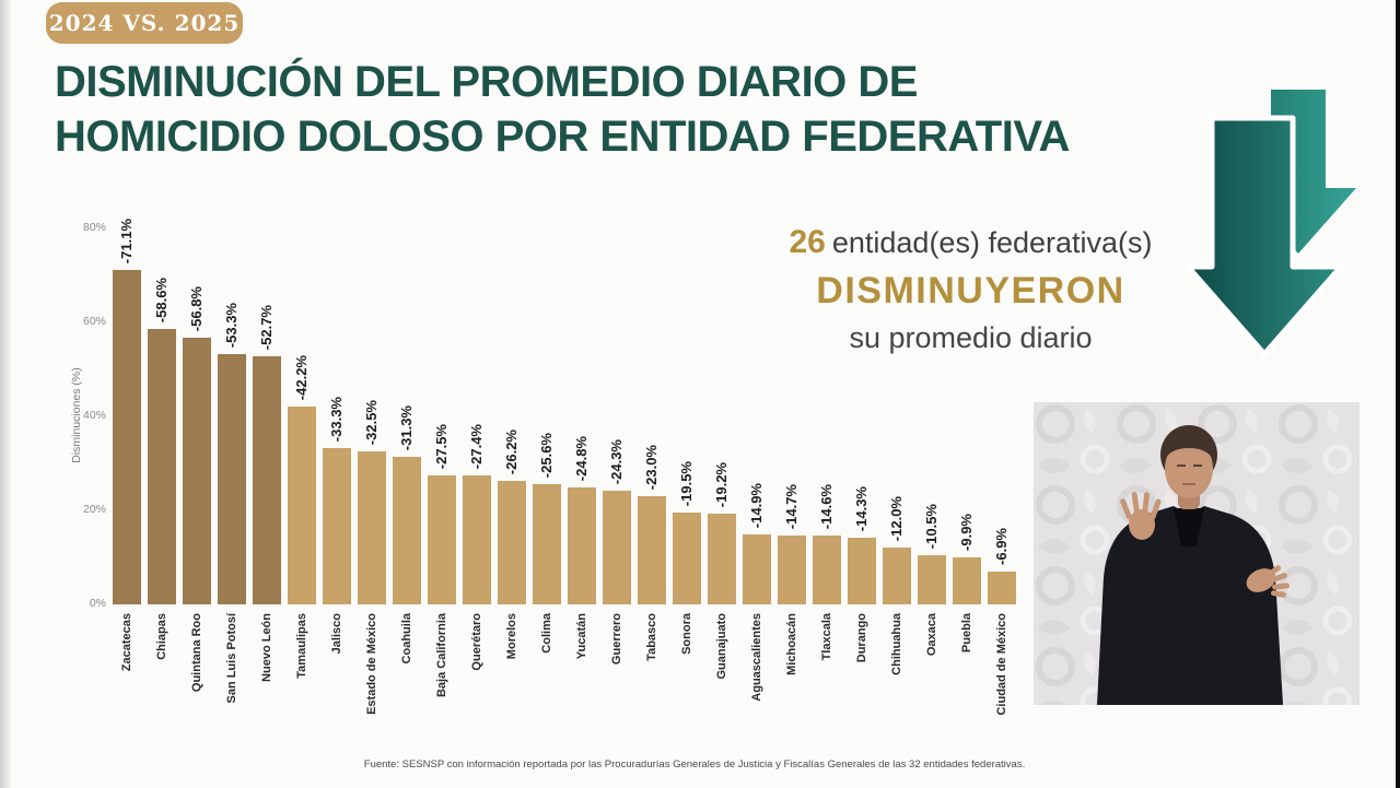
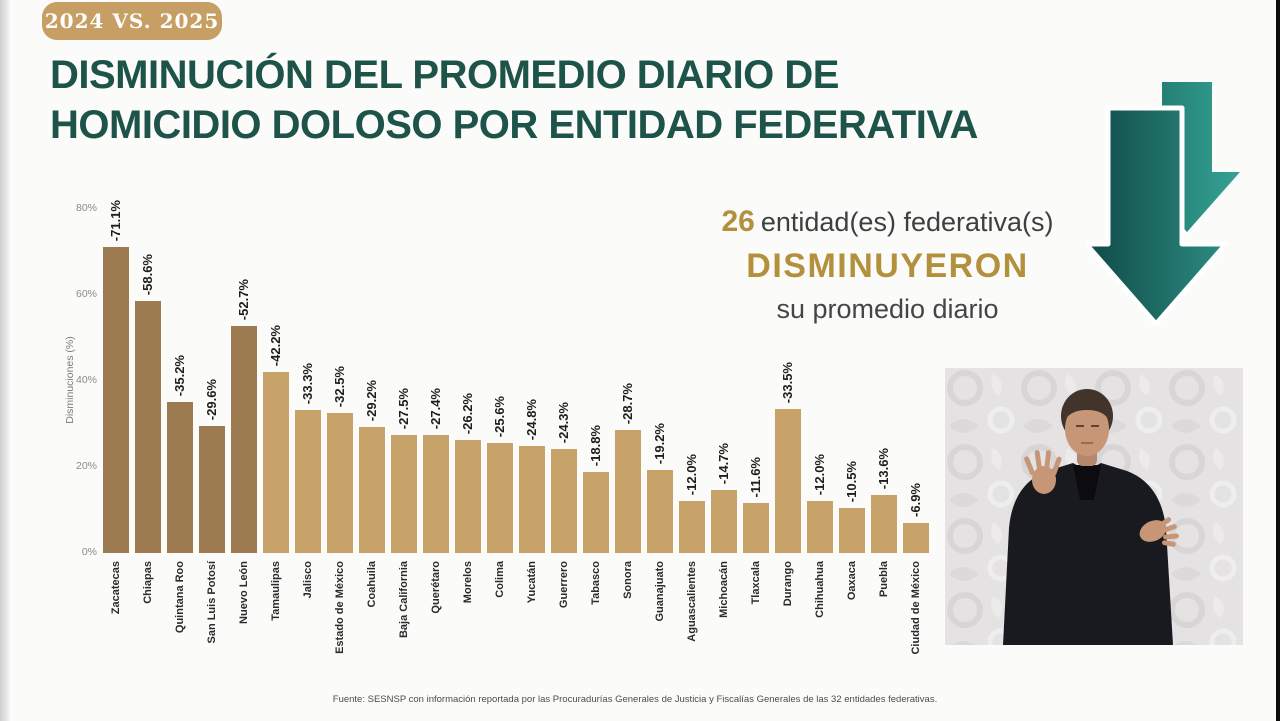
Quintana Roo: -56.8% -> -35.2%
San Luis Potosí: -53.3% -> -29.6%
Coahuila: -31.3% -> -29.2%
Tabasco: -23.0% -> -18.8%
Sonora: -19.5% -> -28.7%
Aguascalientes: -14.9% -> -12.0%
Tlaxcala: -14.6% -> -11.6%
Durango: -14.3% -> -33.5%
Puebla: -9.9% -> -13.6%
